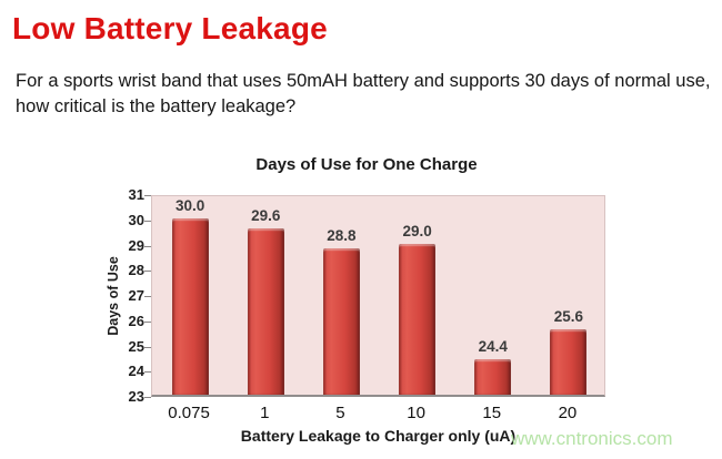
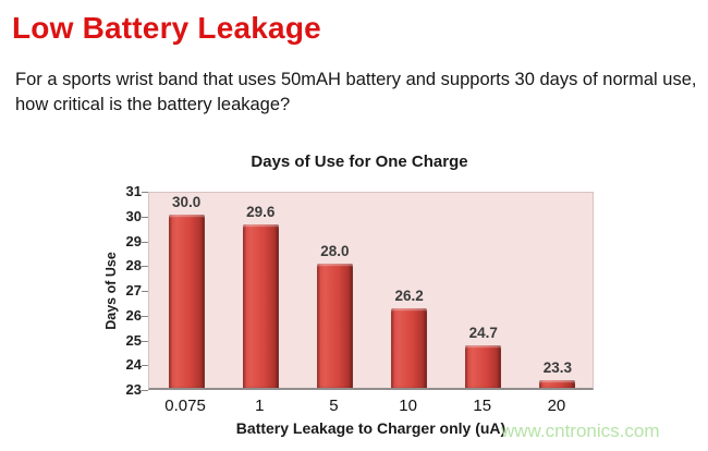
5: 28.8 -> 28.0
10: 29.0 -> 26.2
15: 24.4 -> 24.7
20: 25.6 -> 23.3
